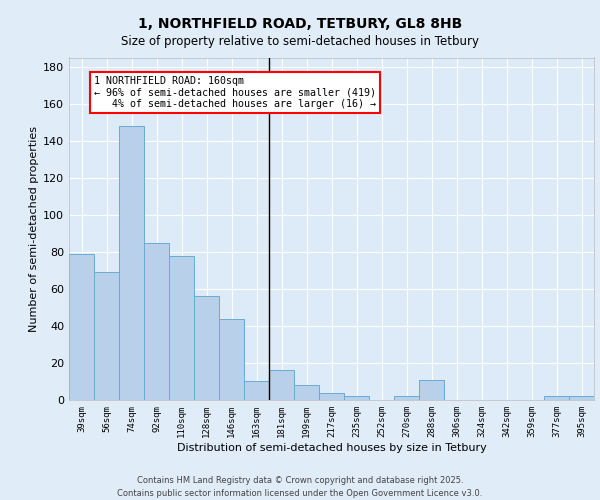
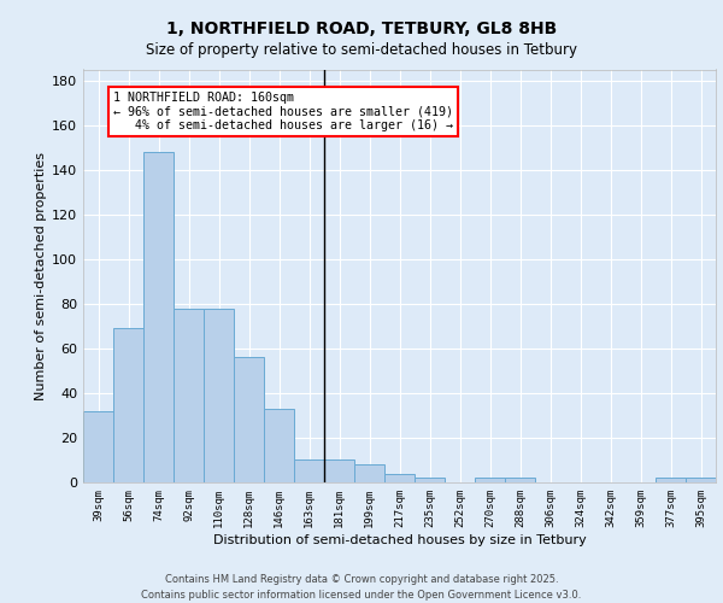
39sqm: 79 -> 32
92sqm: 85 -> 78
146sqm: 44 -> 33
181sqm: 16 -> 10
288sqm: 11 -> 2
